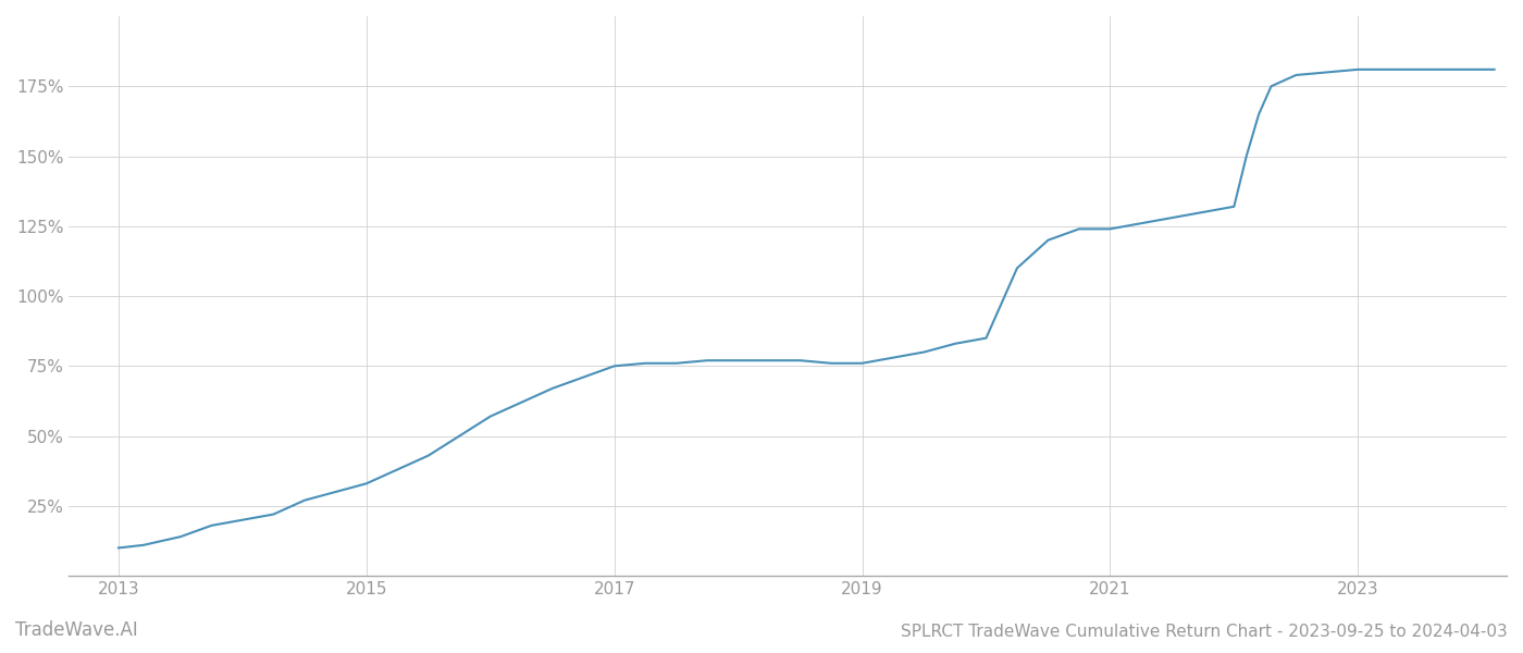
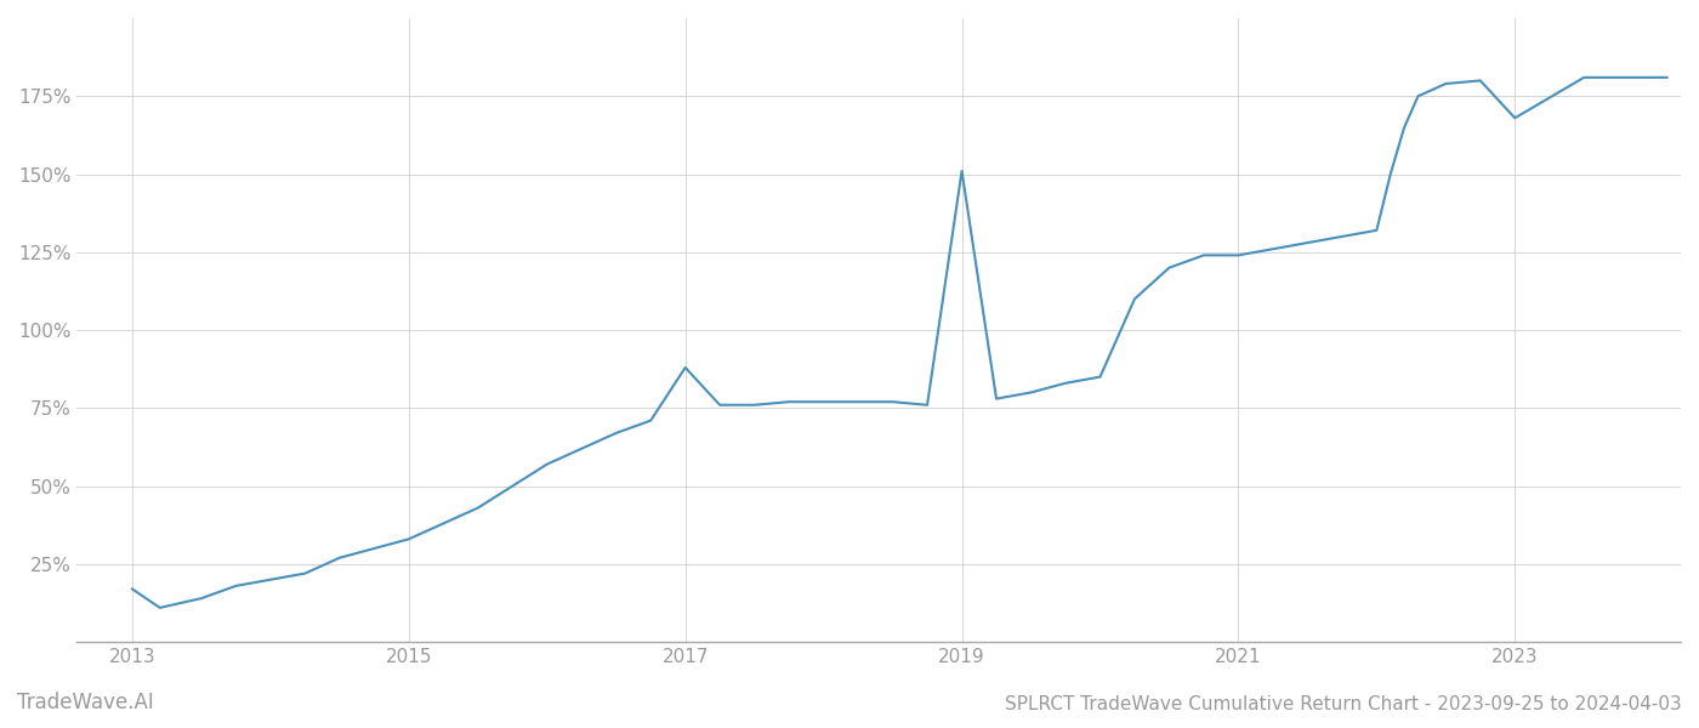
2013: 10% -> 17%
2017: 75% -> 88%
2019: 76% -> 151%
2023: 181% -> 168%
